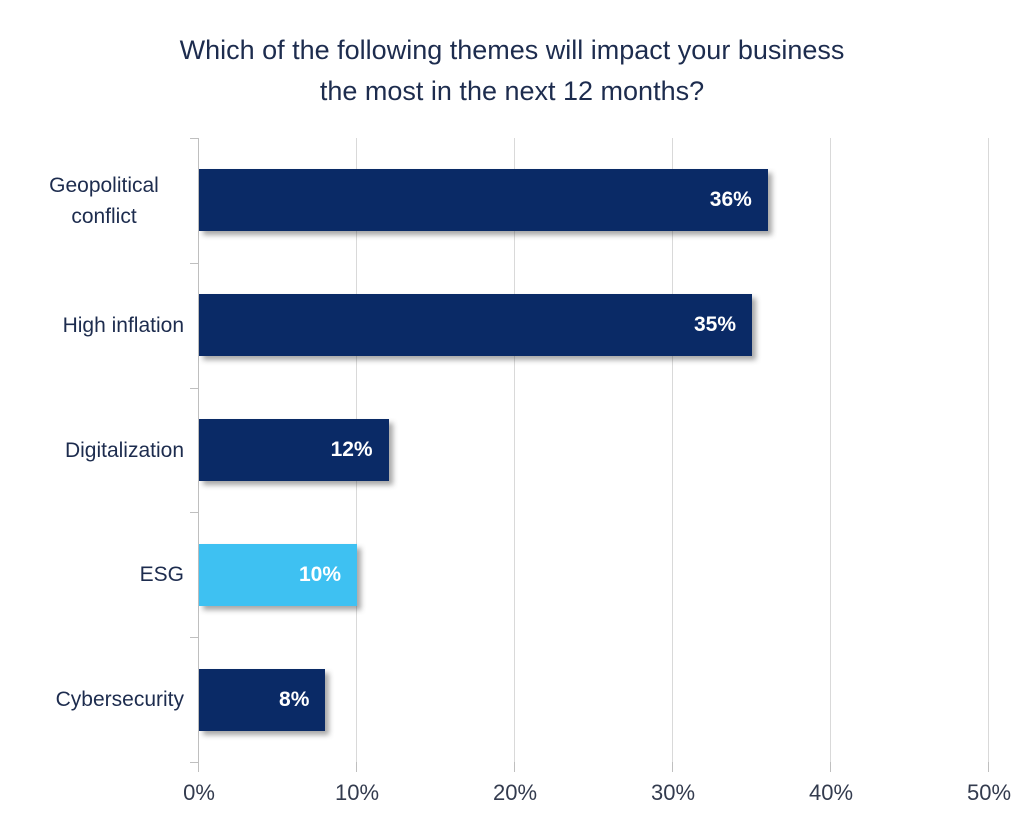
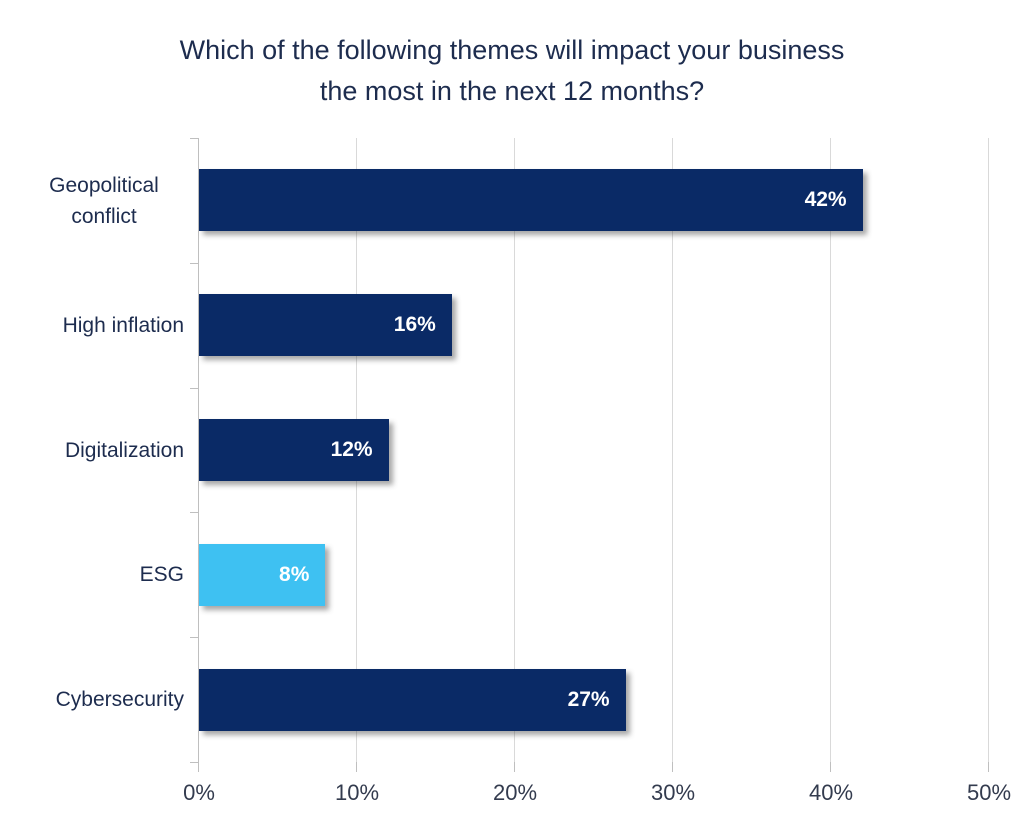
Geopolitical conflict: 36% -> 42%
High inflation: 35% -> 16%
ESG: 10% -> 8%
Cybersecurity: 8% -> 27%
